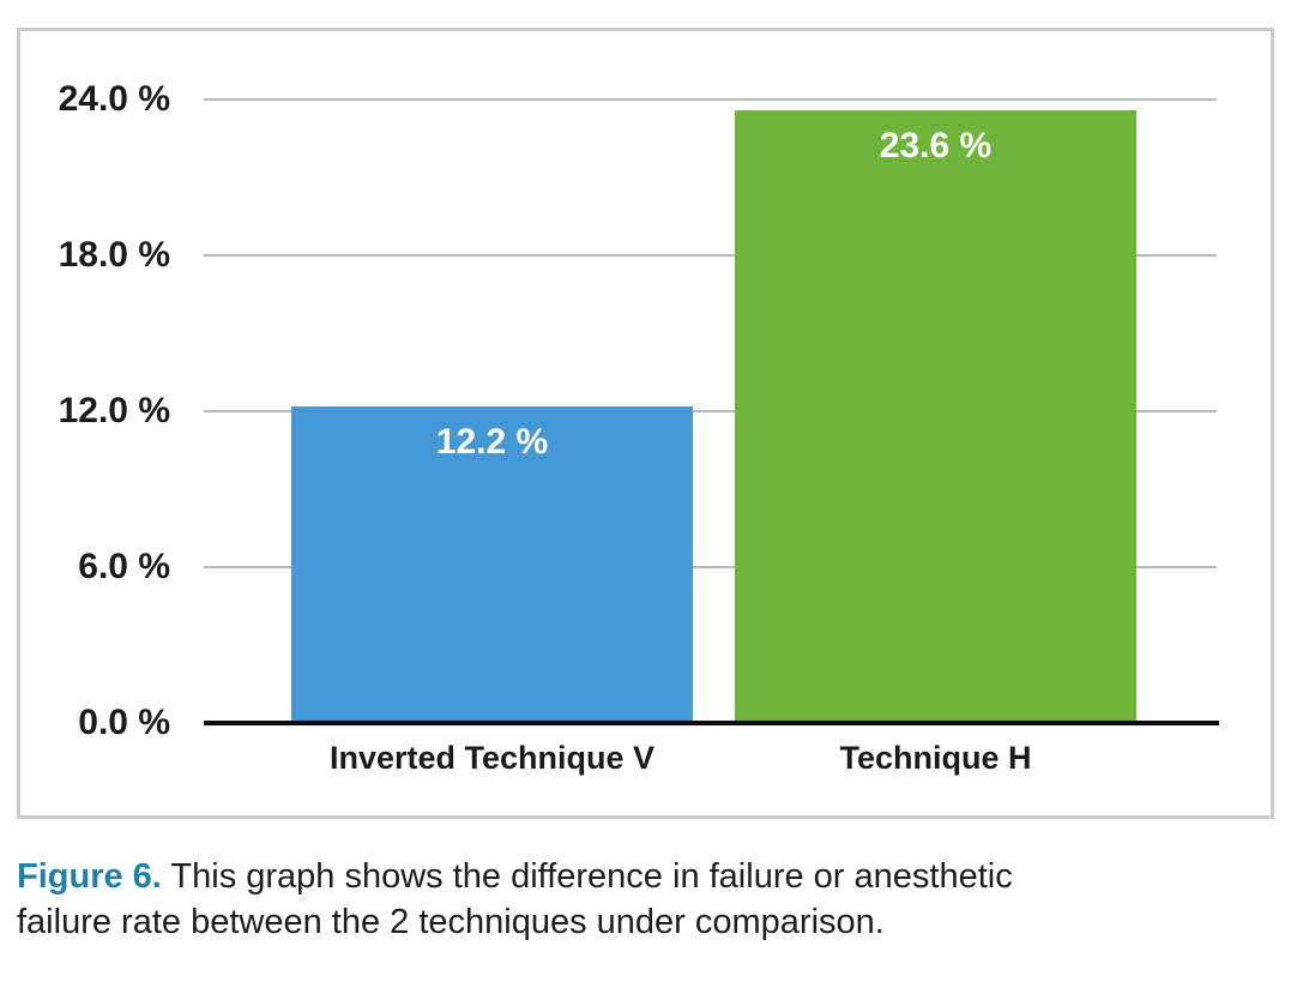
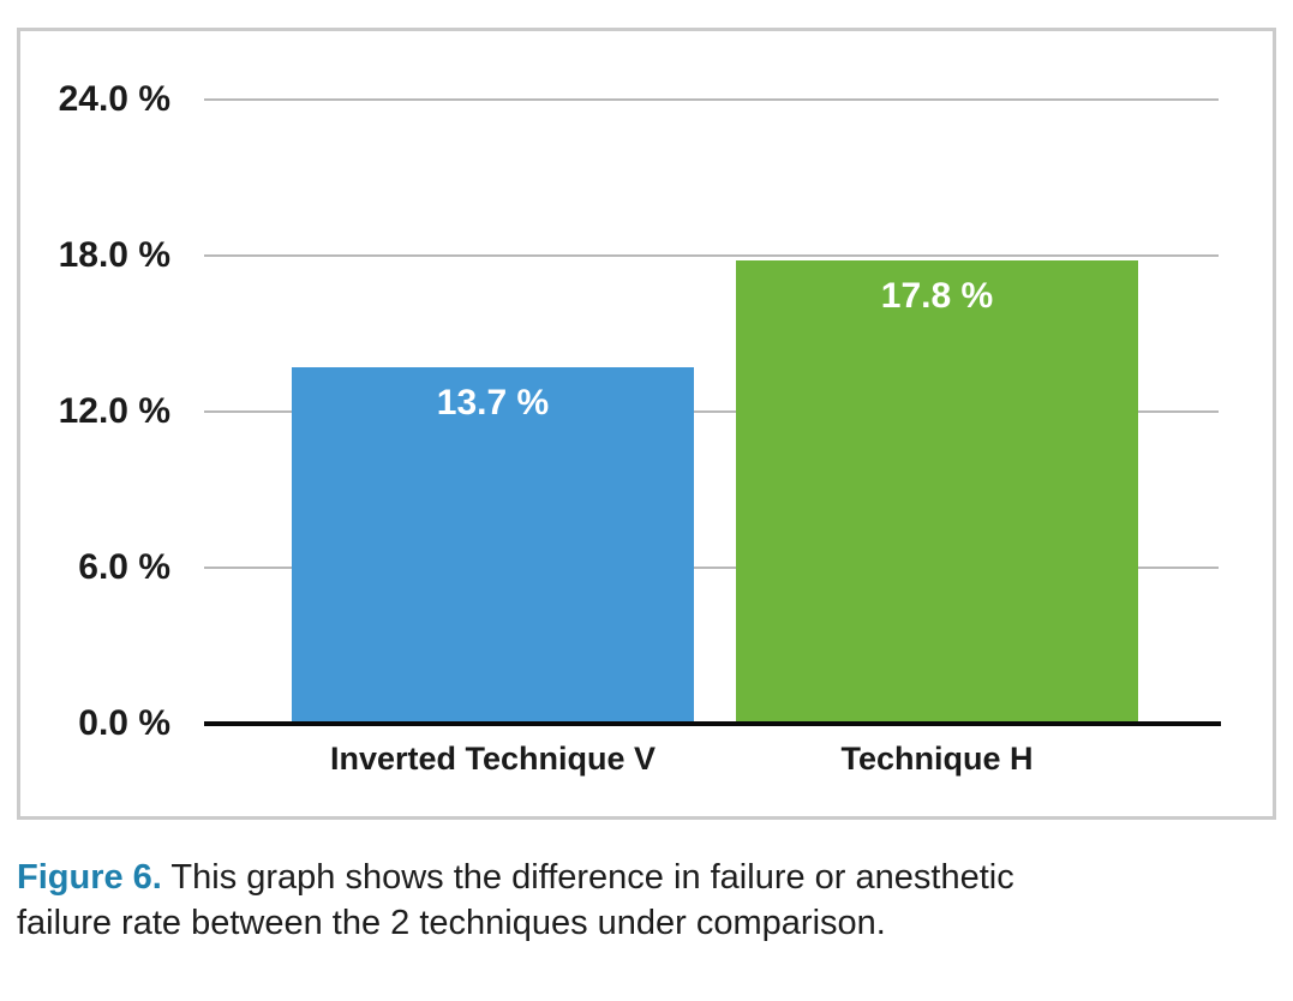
Inverted Technique V: 12.2 -> 13.7
Technique H: 23.6 -> 17.8
